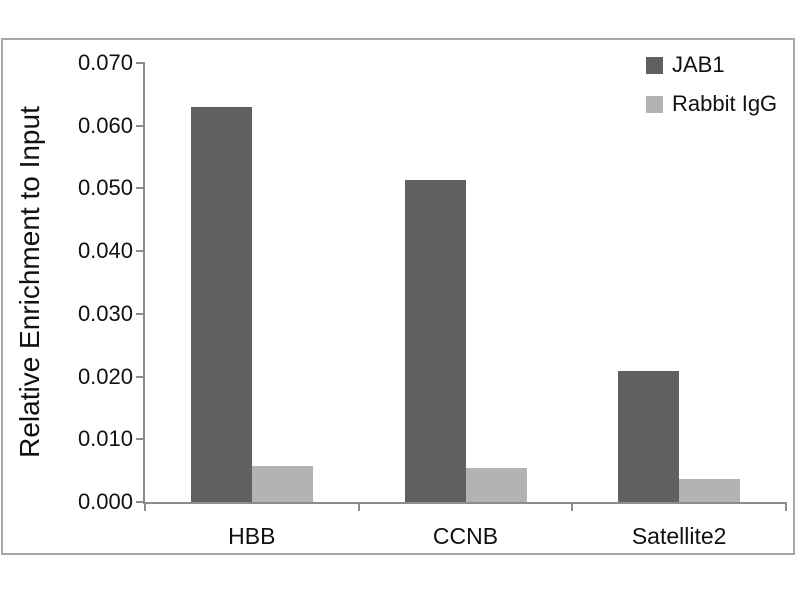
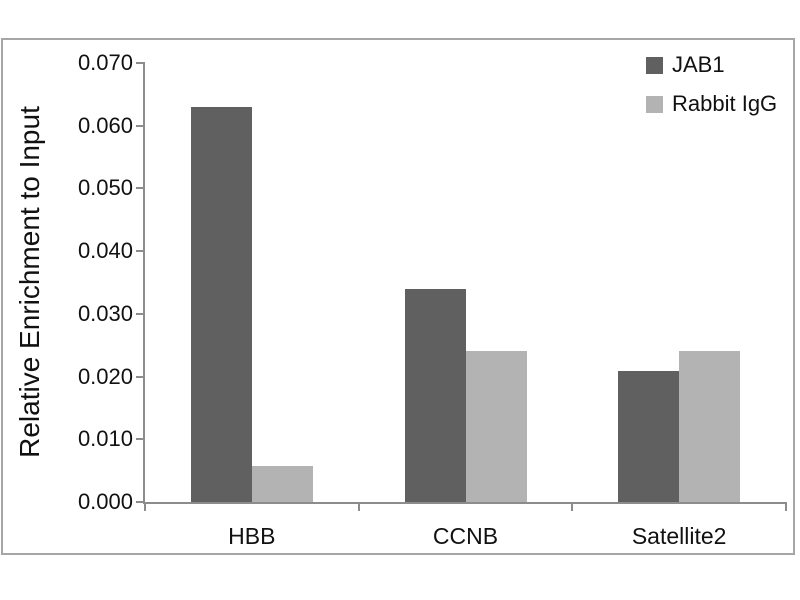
JAB1/CCNB: 0.051 -> 0.034
Rabbit IgG/CCNB: 0.005 -> 0.024
Rabbit IgG/Satellite2: 0.004 -> 0.024
